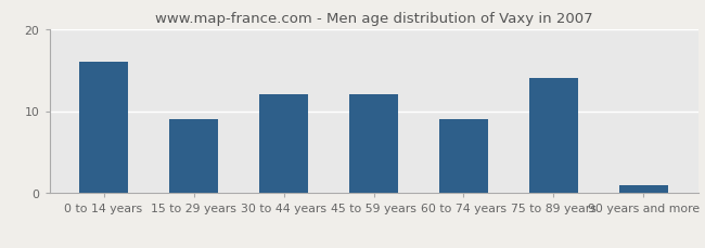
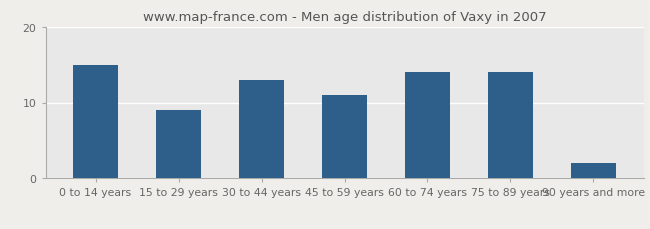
0 to 14 years: 16 -> 15
30 to 44 years: 12 -> 13
45 to 59 years: 12 -> 11
60 to 74 years: 9 -> 14
90 years and more: 1 -> 2
